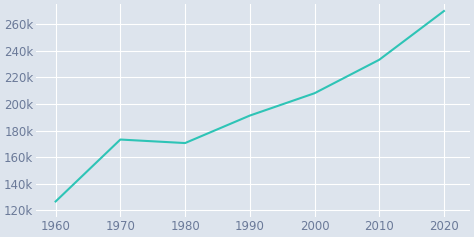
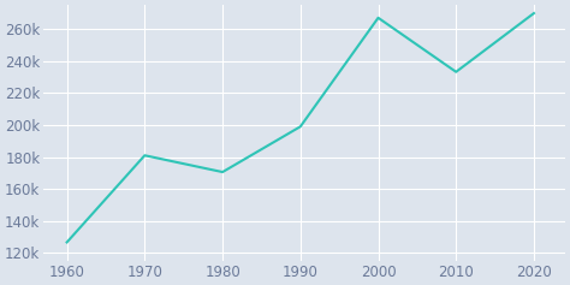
1970: 173k -> 181k
1990: 191k -> 199k
2000: 208k -> 267k
